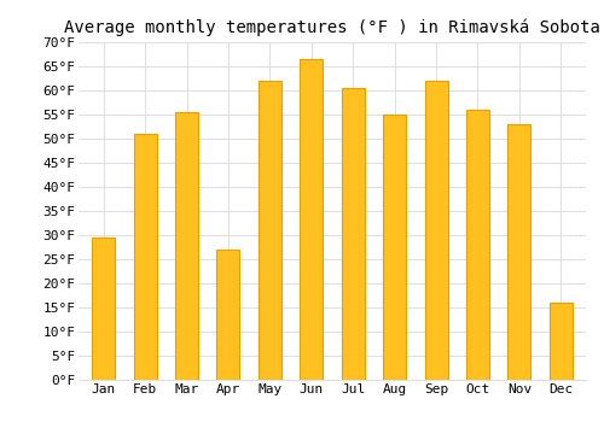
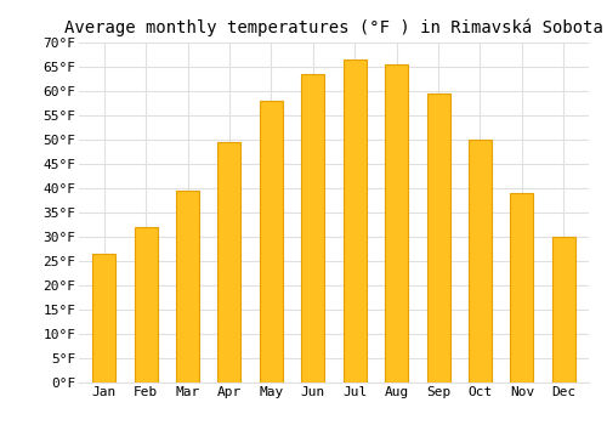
Jan: 29.5°F -> 26.5°F
Feb: 51.0°F -> 32.0°F
Mar: 55.5°F -> 39.5°F
Apr: 27.0°F -> 49.5°F
May: 62.0°F -> 58.0°F
Jun: 66.5°F -> 63.5°F
Jul: 60.5°F -> 66.5°F
Aug: 55.0°F -> 65.5°F
Sep: 62.0°F -> 59.5°F
Oct: 56.0°F -> 50.0°F
Nov: 53.0°F -> 39.0°F
Dec: 16.0°F -> 30.0°F
